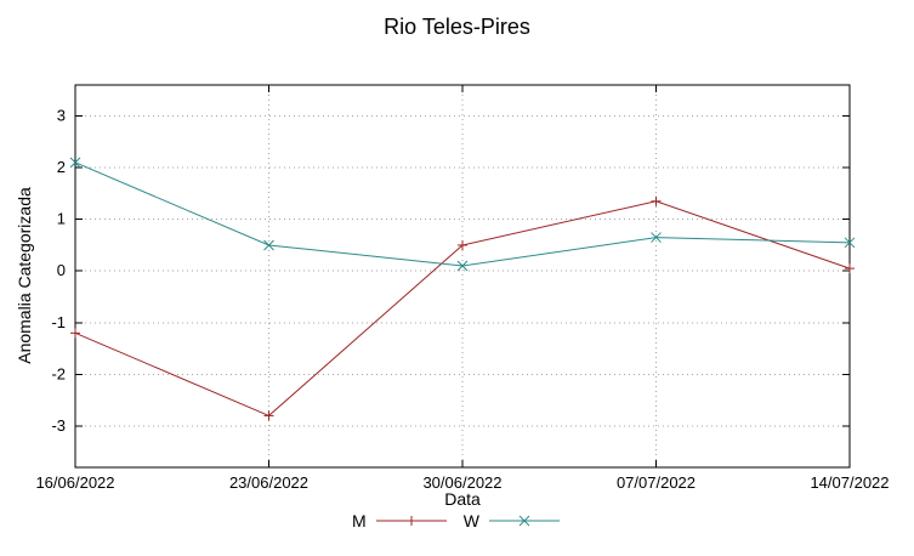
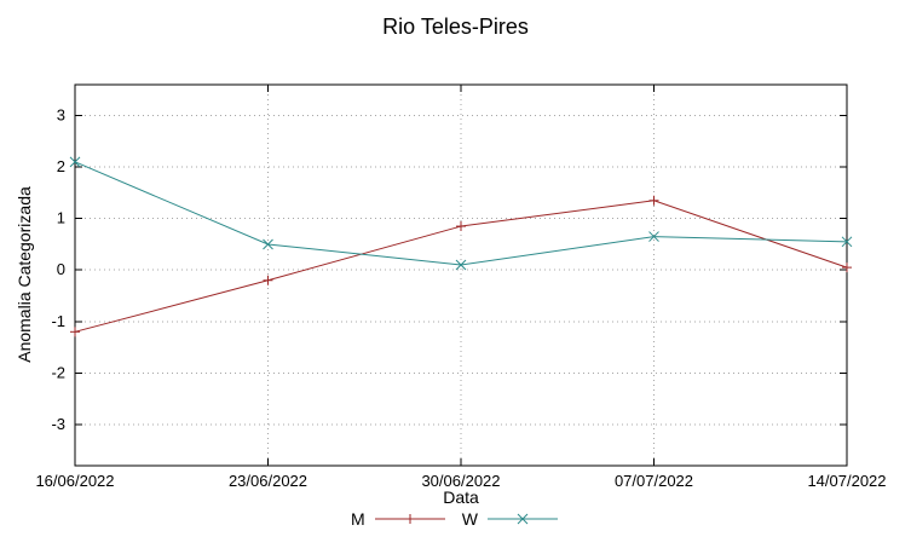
M/23/06/2022: -2.8 -> -0.2
M/30/06/2022: 0.5 -> 0.8
